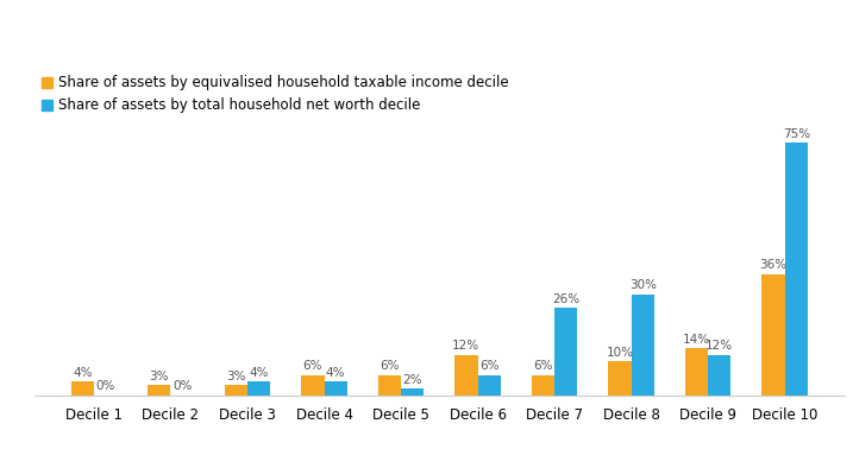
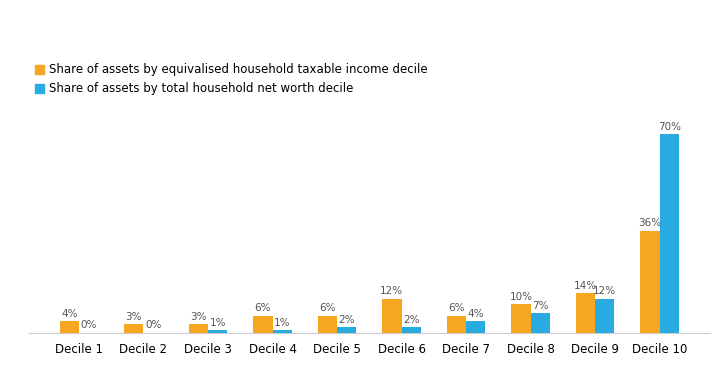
Share of assets by total household net worth decile/Decile 3: 4% -> 1%
Share of assets by total household net worth decile/Decile 4: 4% -> 1%
Share of assets by total household net worth decile/Decile 6: 6% -> 2%
Share of assets by total household net worth decile/Decile 7: 26% -> 4%
Share of assets by total household net worth decile/Decile 8: 30% -> 7%
Share of assets by total household net worth decile/Decile 10: 75% -> 70%
